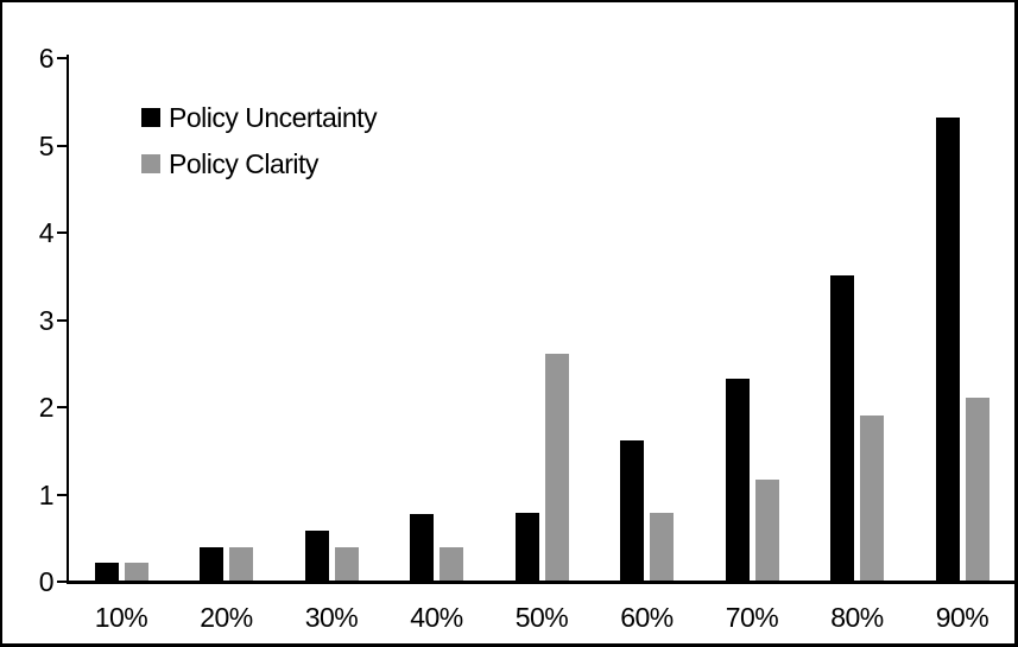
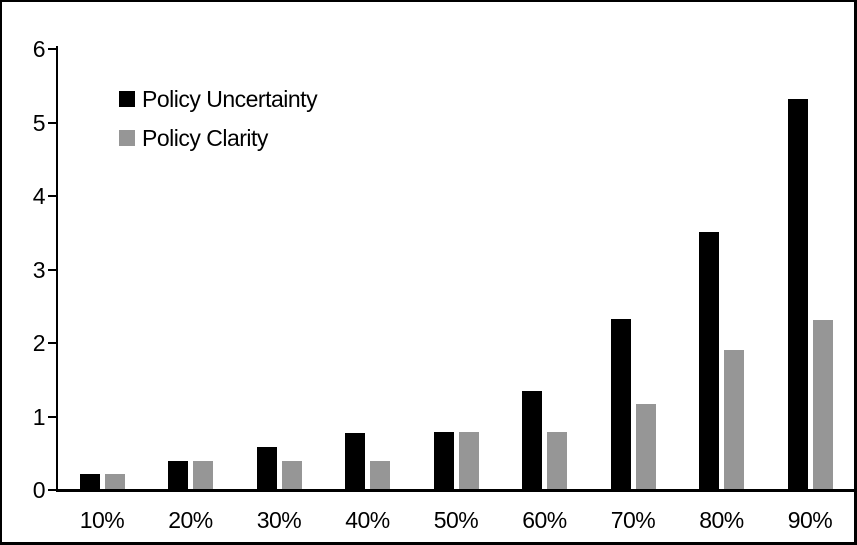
Policy Clarity/50%: 2.6 -> 0.8
Policy Uncertainty/60%: 1.6 -> 1.3
Policy Clarity/90%: 2.1 -> 2.3
